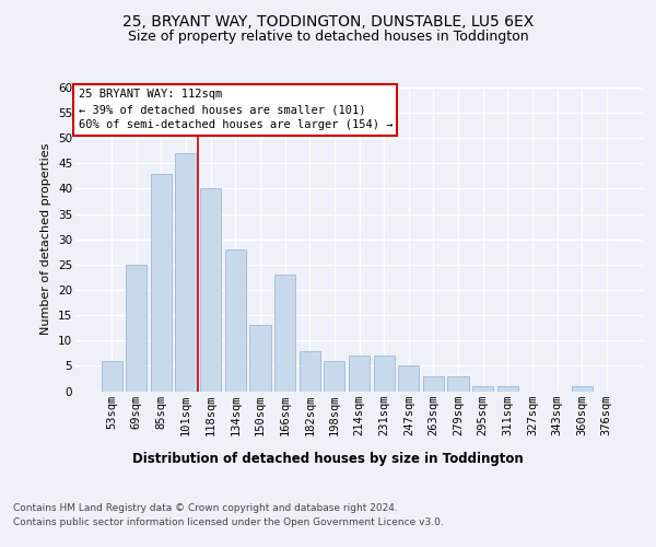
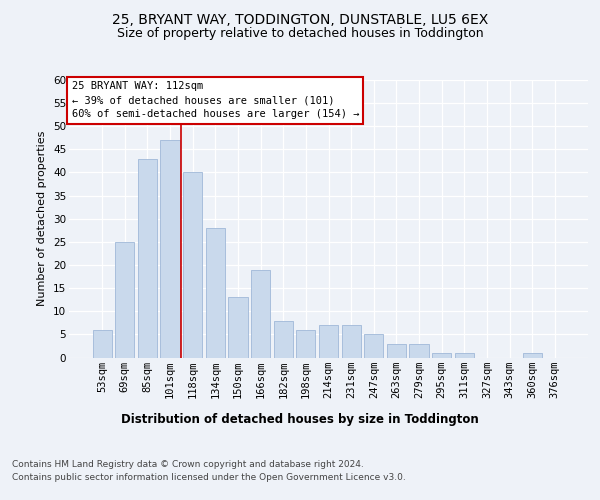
166sqm: 23 -> 19
